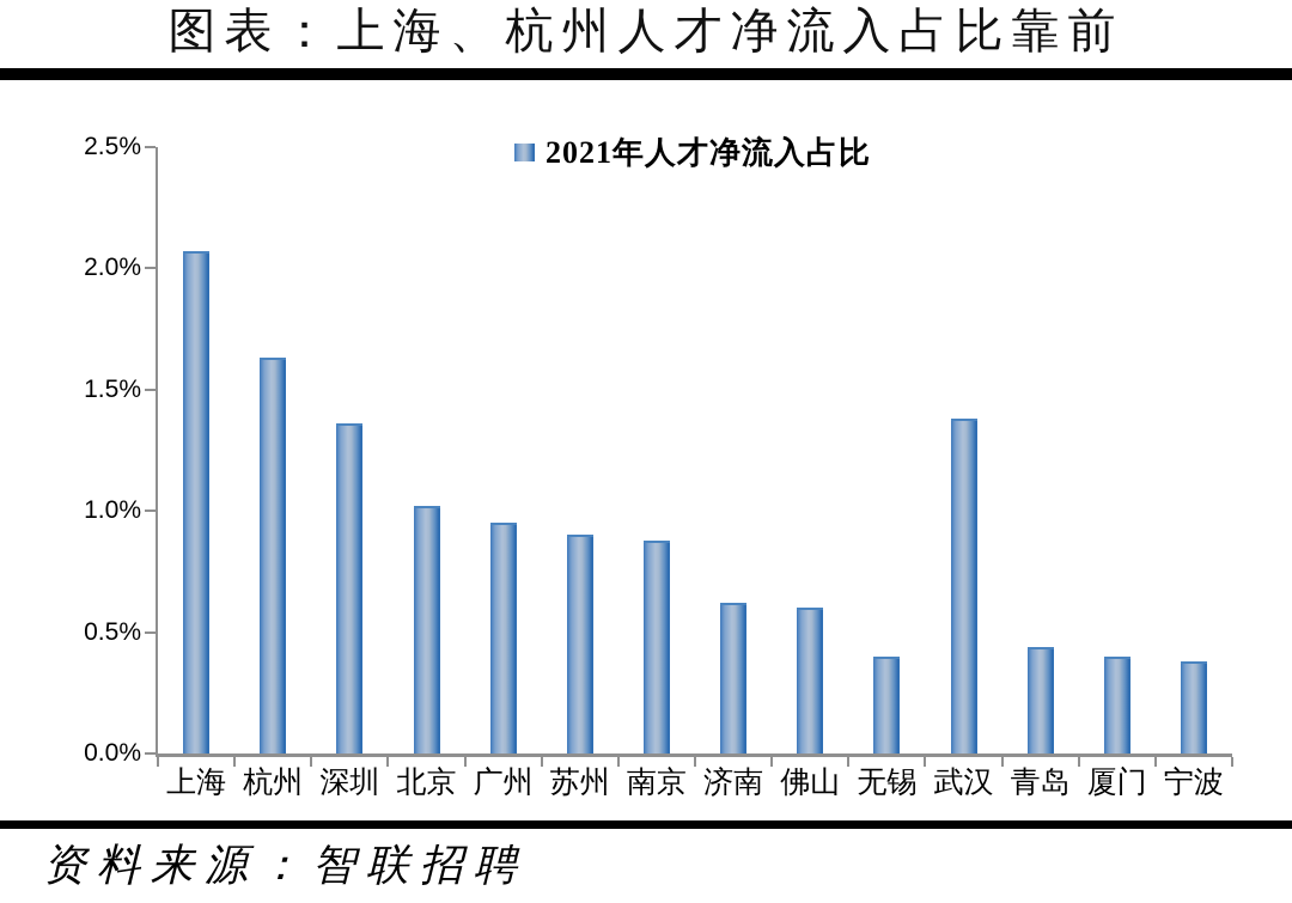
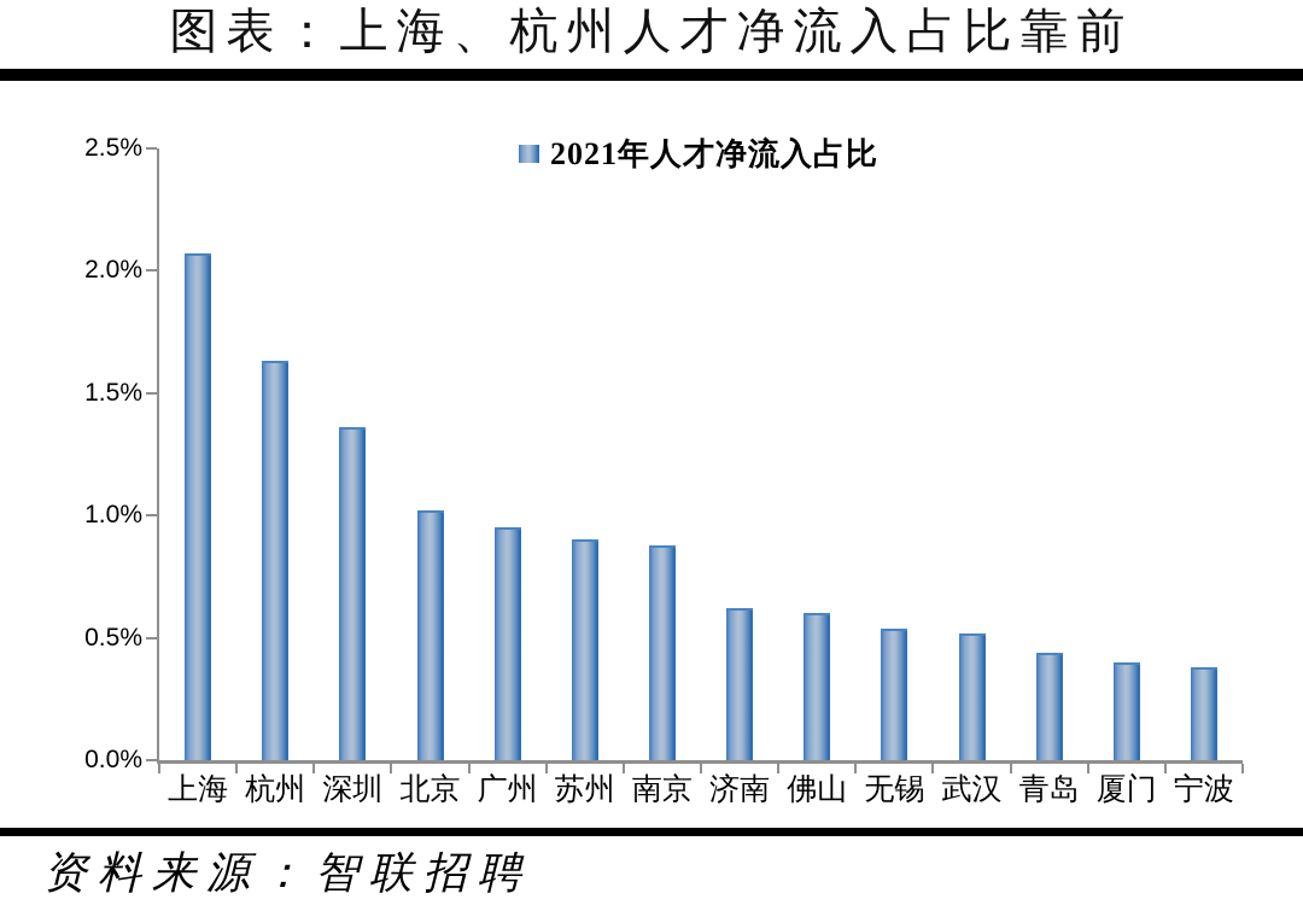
无锡: 0.40% -> 0.54%
武汉: 1.38% -> 0.52%
